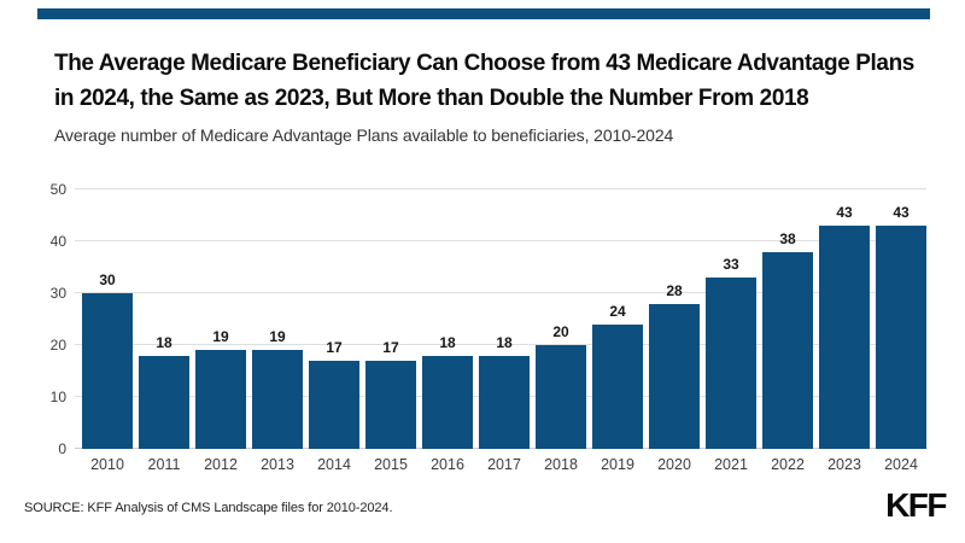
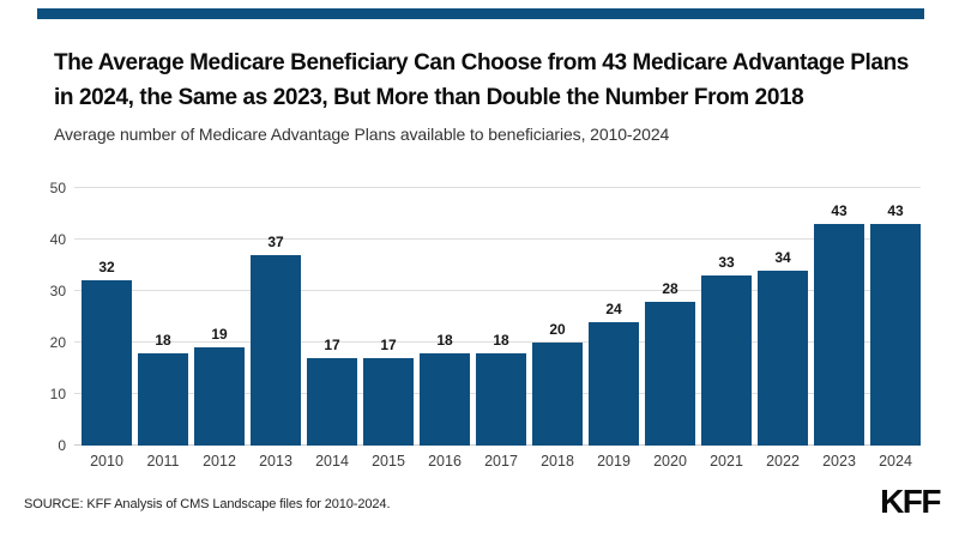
2010: 30 -> 32
2013: 19 -> 37
2022: 38 -> 34
